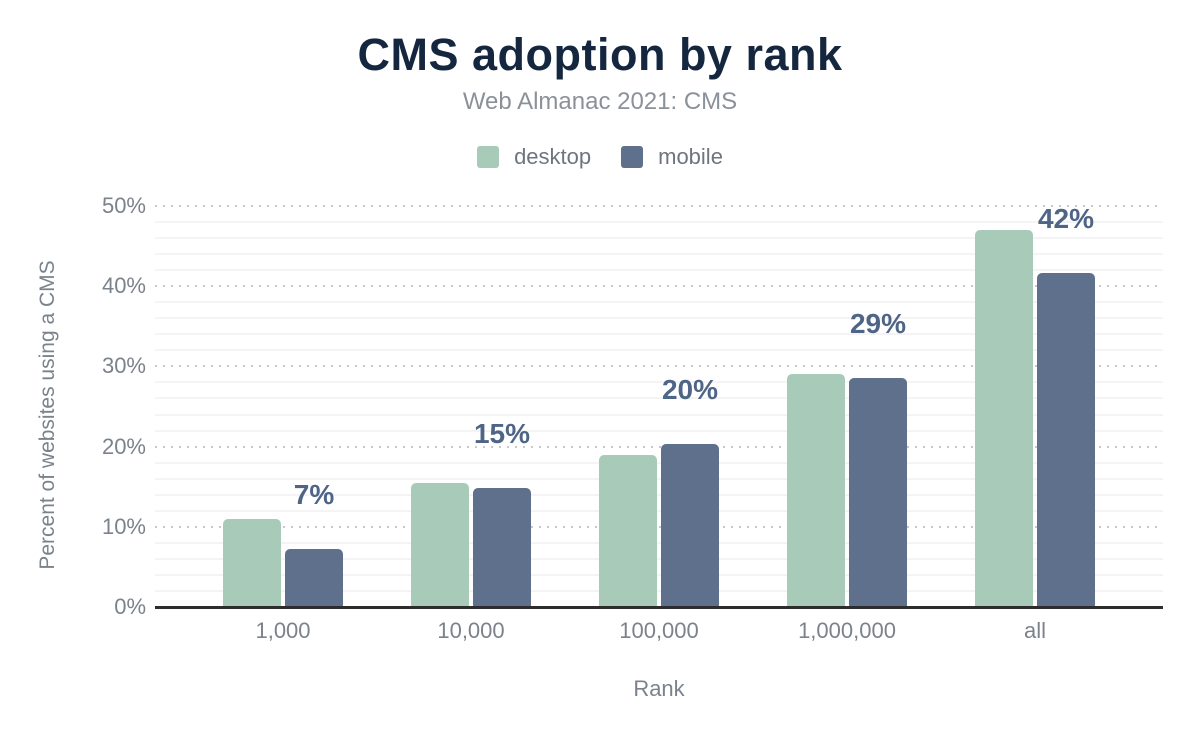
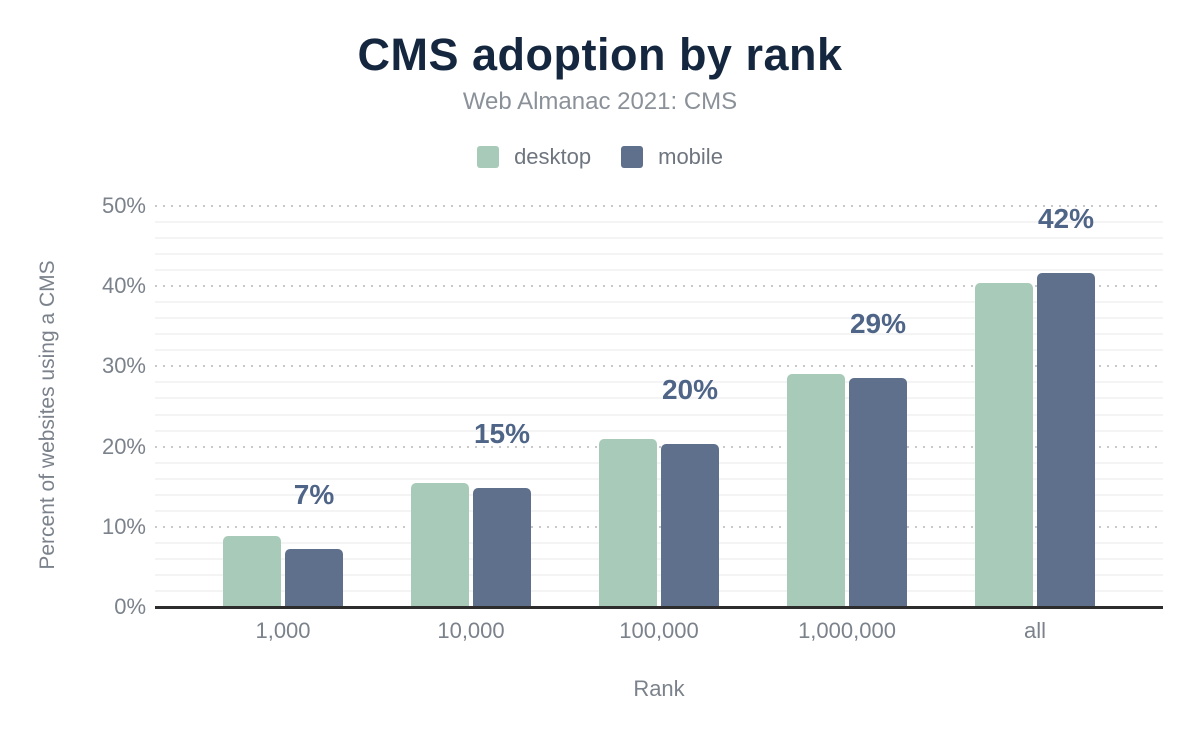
desktop/1,000: 11% -> 9%
desktop/100,000: 19% -> 21%
desktop/all: 47% -> 40%
